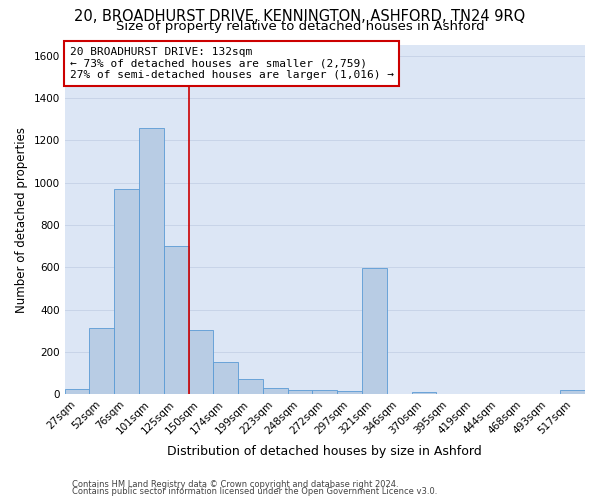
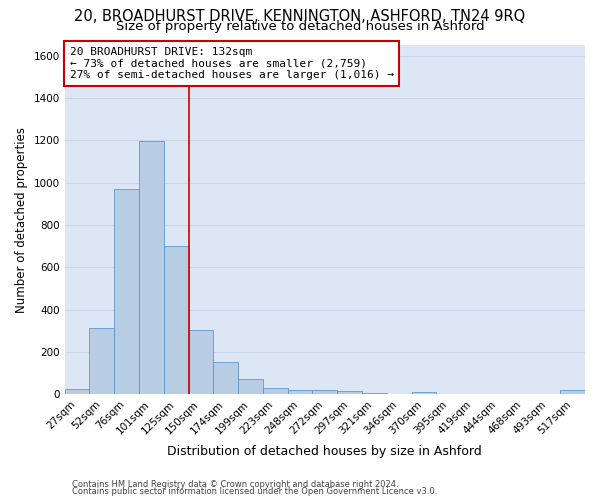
101sqm: 1260 -> 1195
321sqm: 595 -> 5
